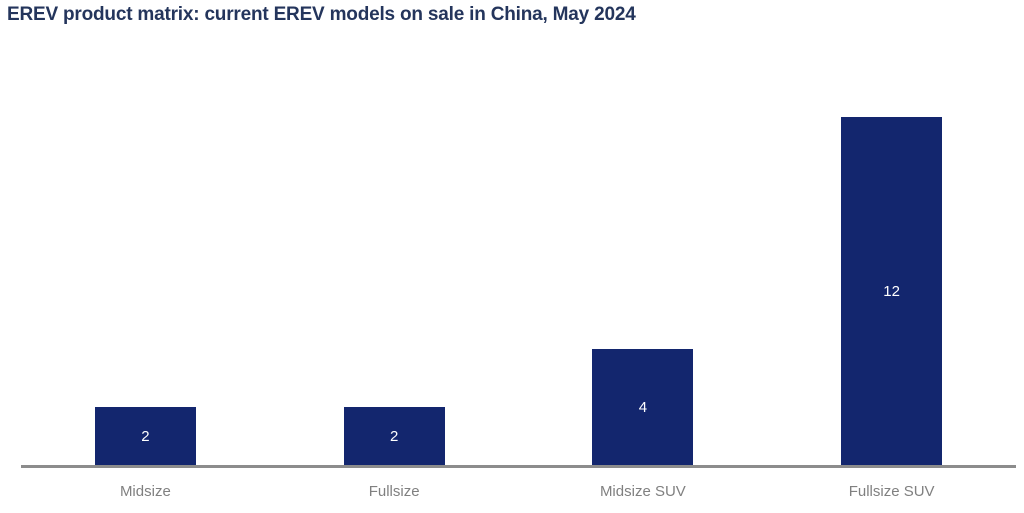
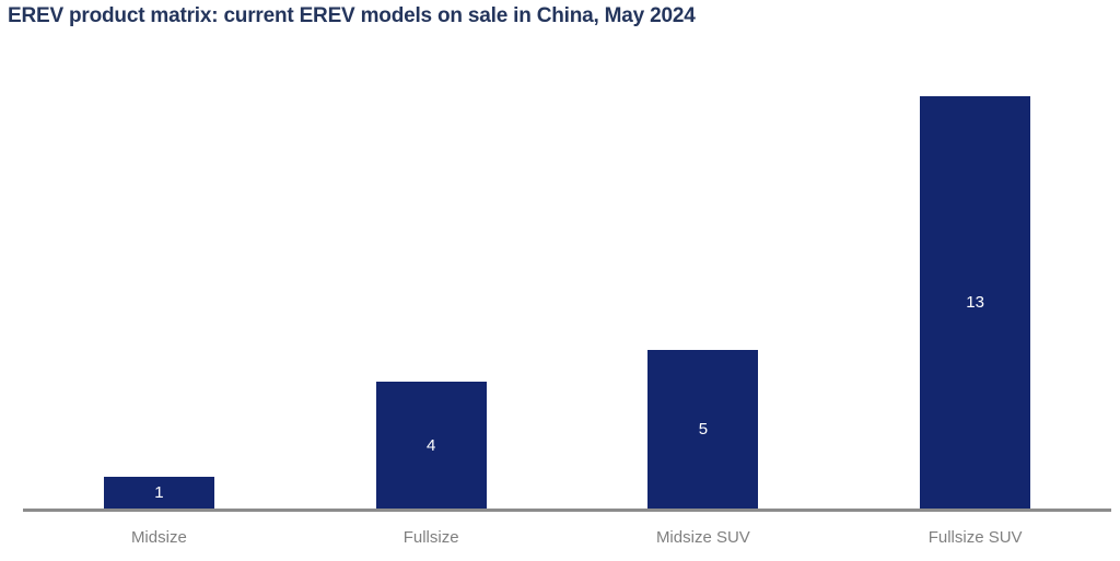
Midsize: 2 -> 1
Fullsize: 2 -> 4
Midsize SUV: 4 -> 5
Fullsize SUV: 12 -> 13
